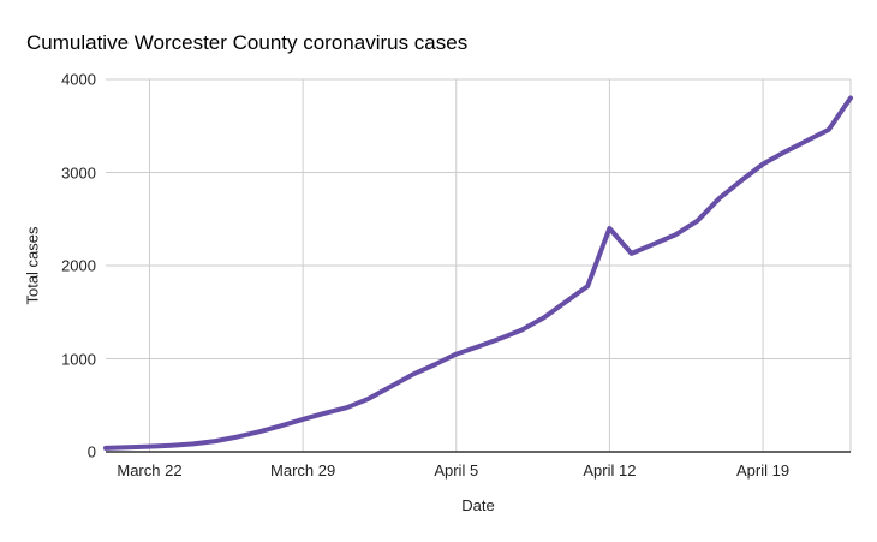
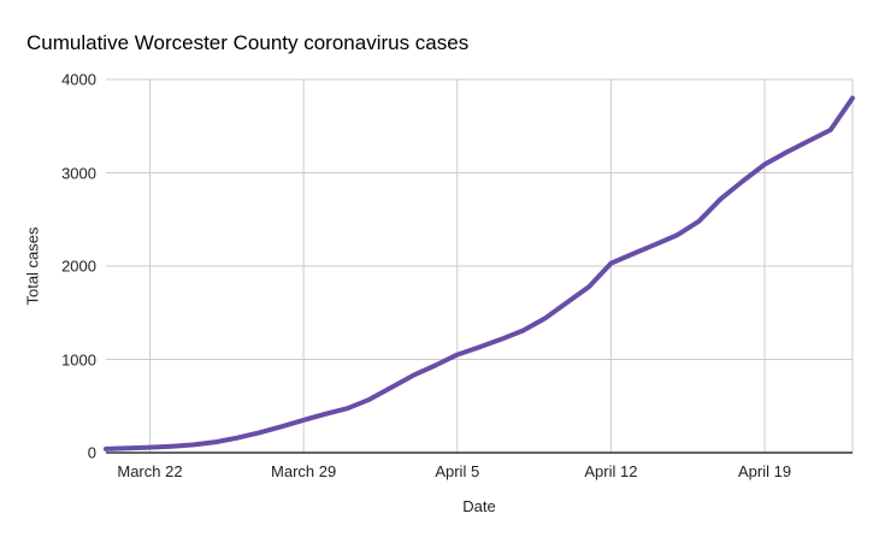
April 12: 2400 -> 2000
